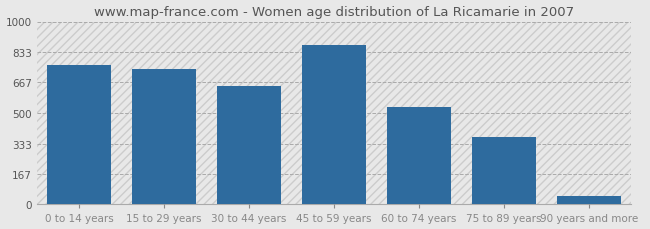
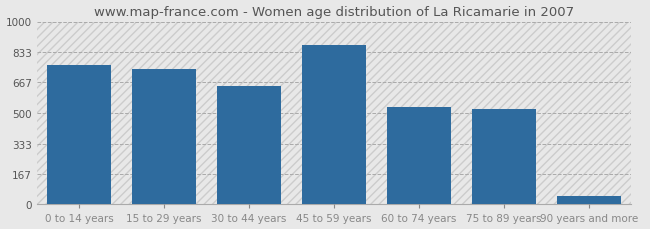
75 to 89 years: 370 -> 520
